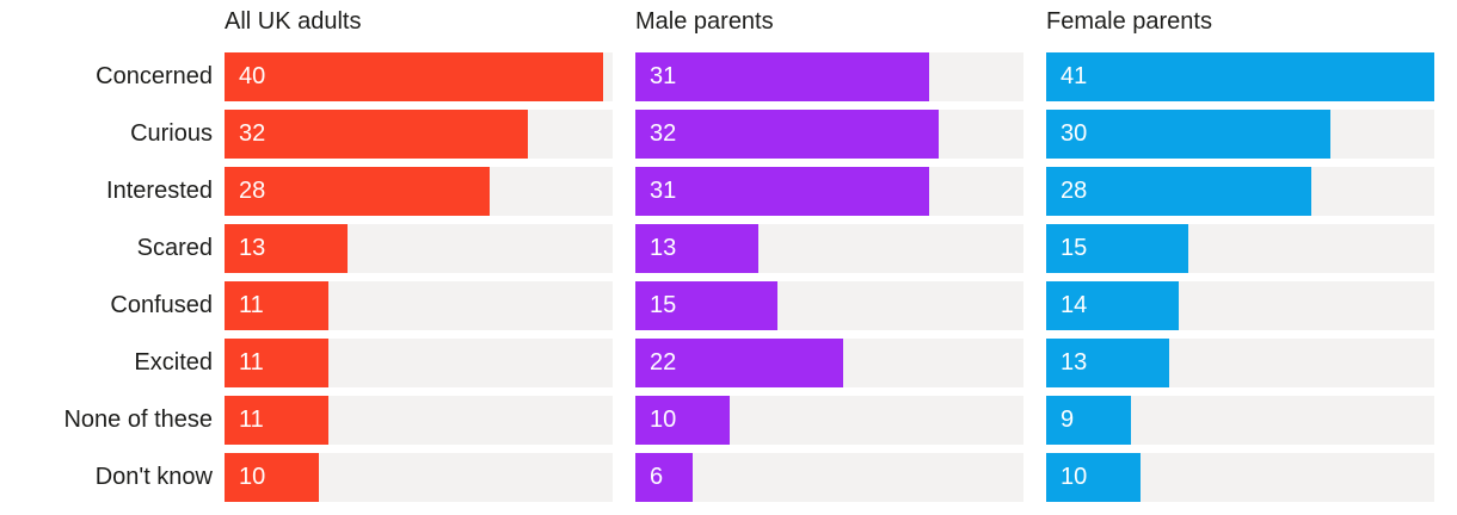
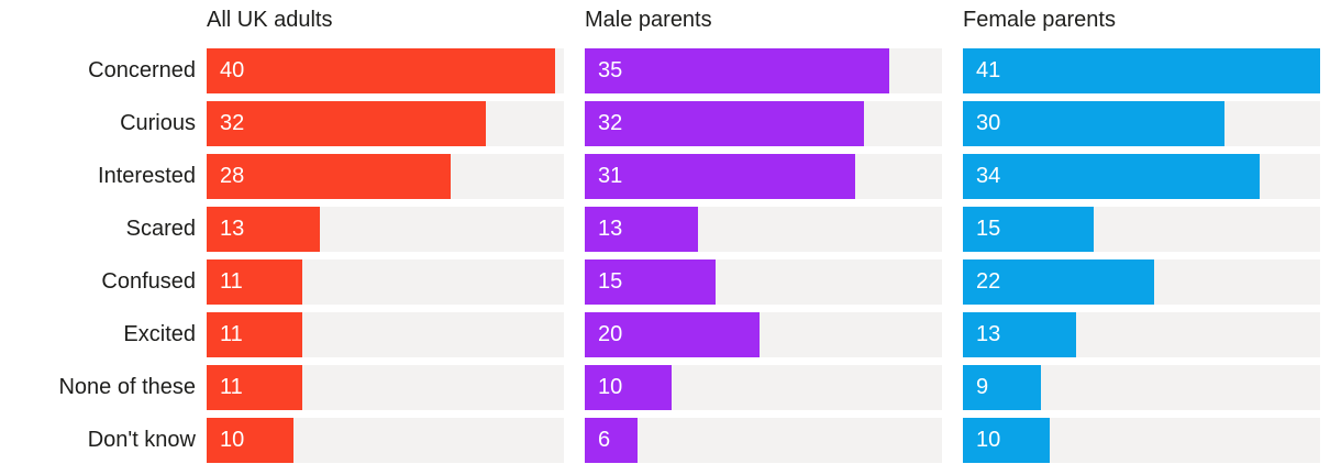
Male parents/Concerned: 31 -> 35
Female parents/Interested: 28 -> 34
Female parents/Confused: 14 -> 22
Male parents/Excited: 22 -> 20
